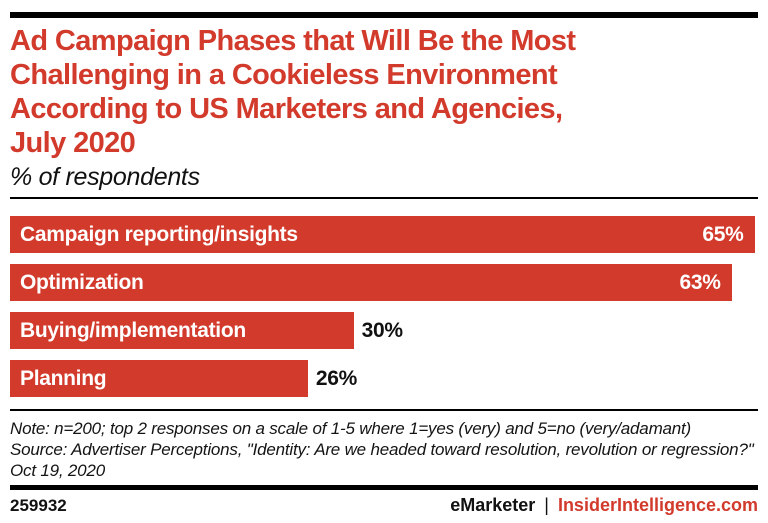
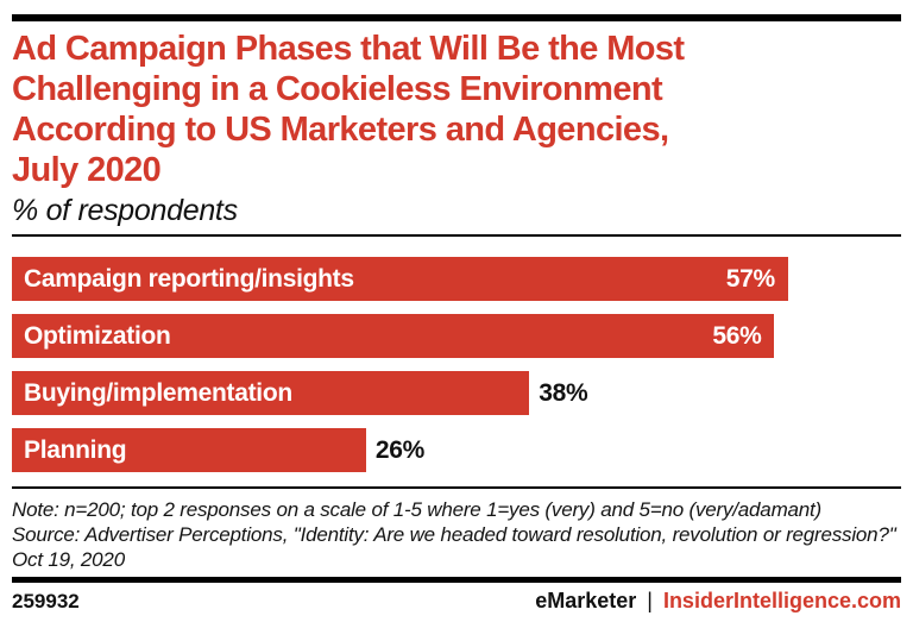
Campaign reporting/insights: 65% -> 57%
Optimization: 63% -> 56%
Buying/implementation: 30% -> 38%
